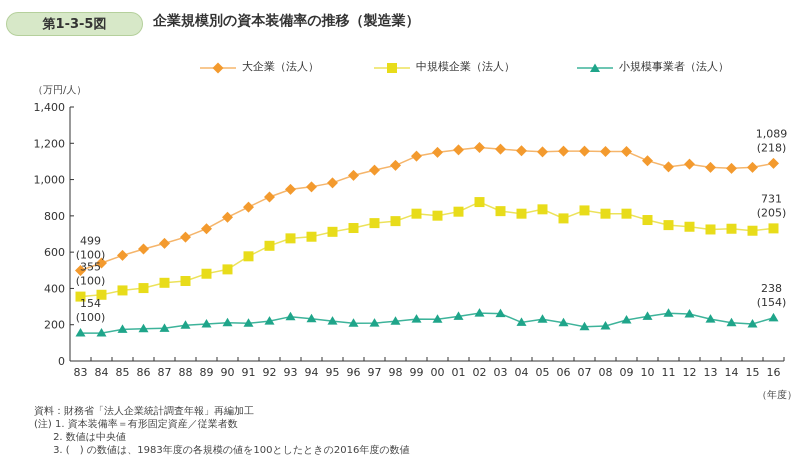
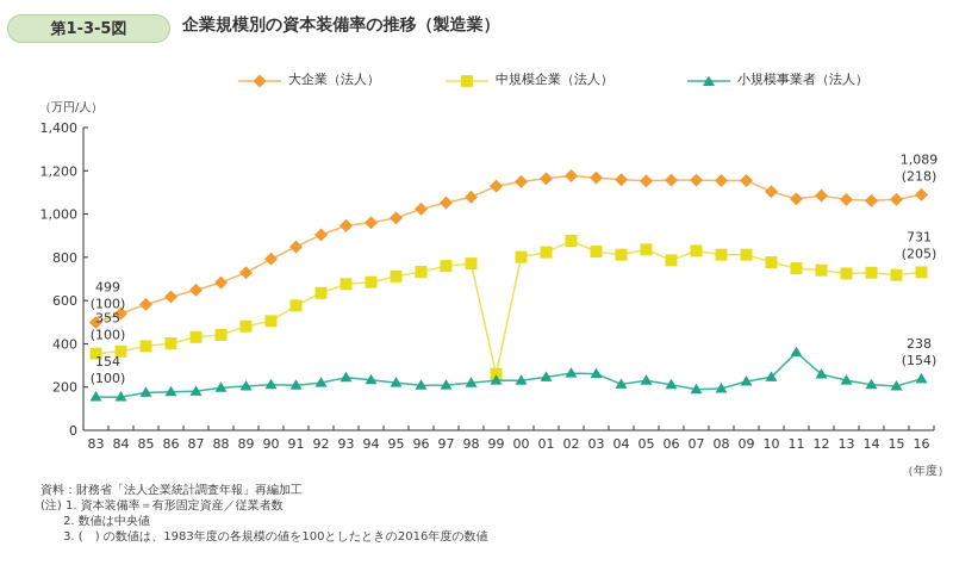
中規模企業（法人）/99: 810 -> 260
小規模事業者（法人）/11: 260 -> 360
